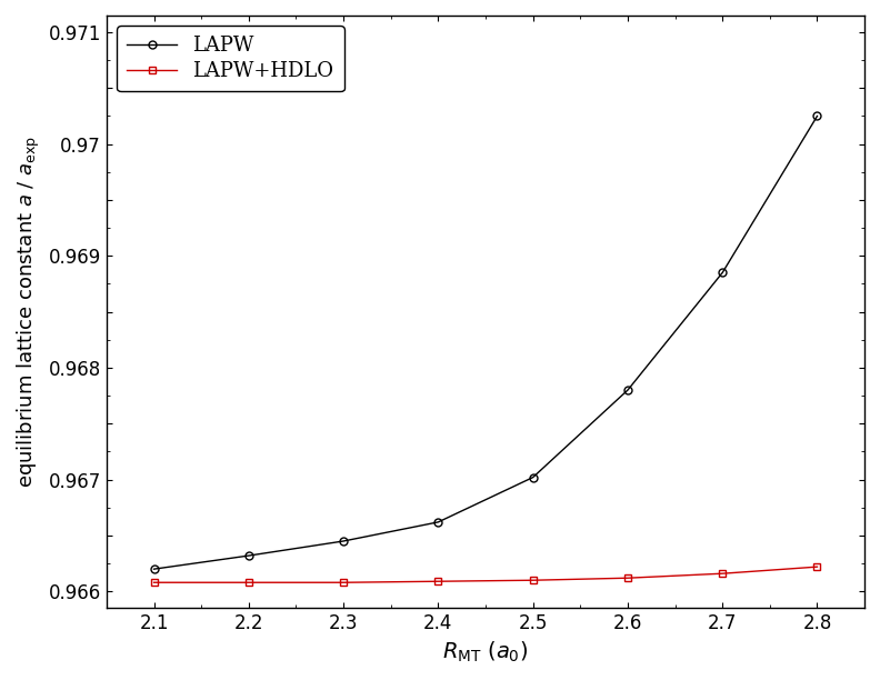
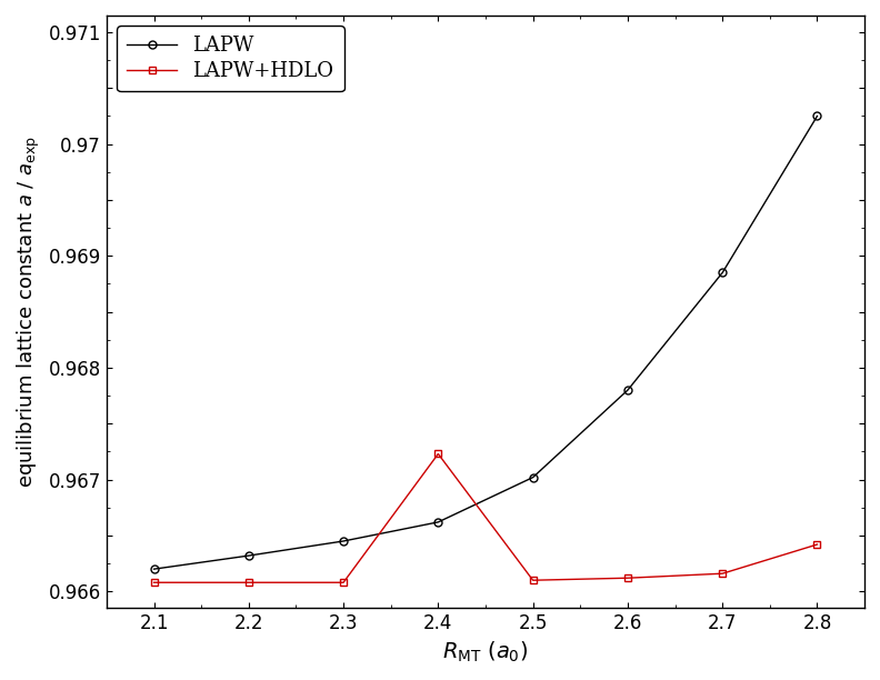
LAPW+HDLO/2.4: 0.96609 -> 0.96723
LAPW+HDLO/2.8: 0.96622 -> 0.96642
